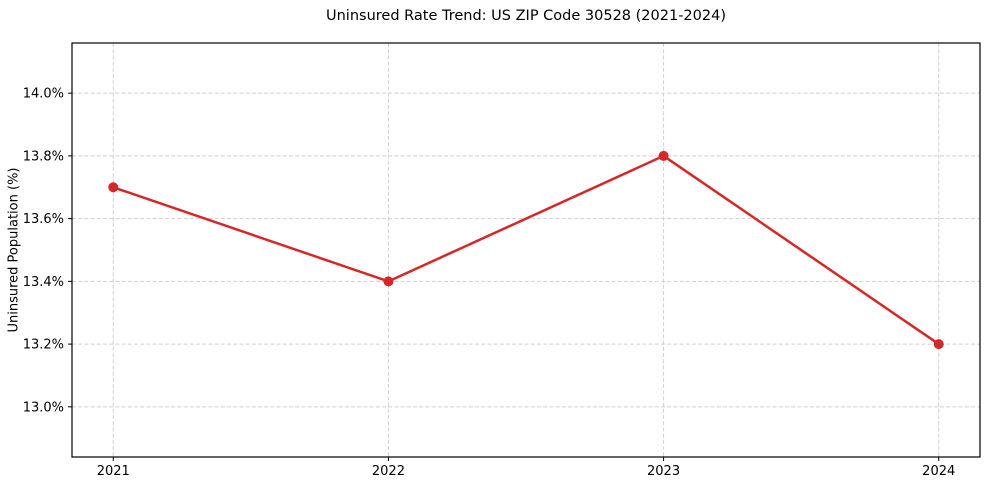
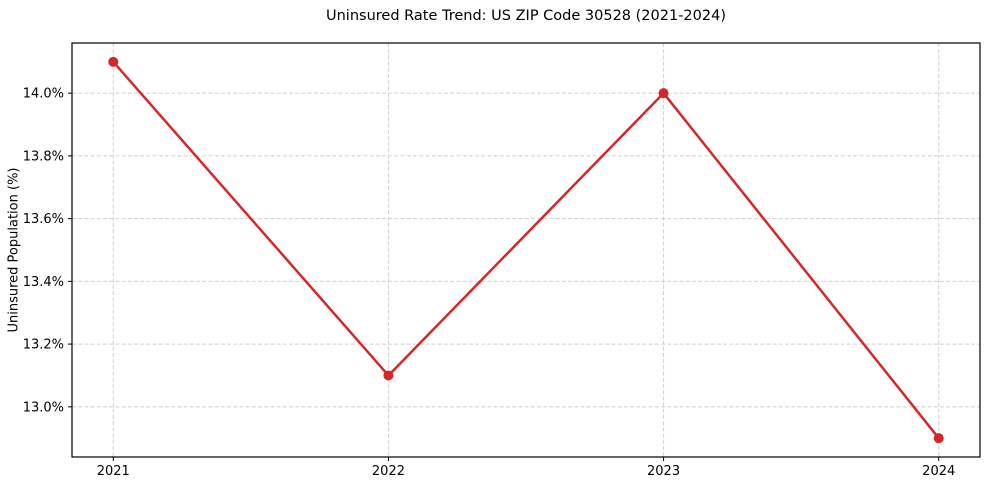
2021: 13.7% -> 14.1%
2022: 13.4% -> 13.1%
2023: 13.8% -> 14.0%
2024: 13.2% -> 12.9%
